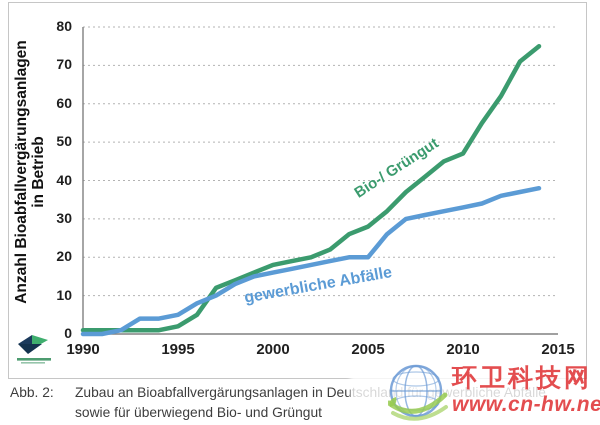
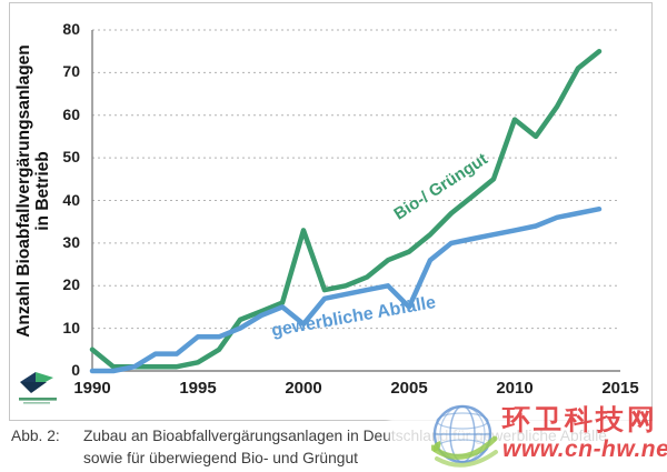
Bio-/ Grüngut/1990: 1 -> 5
gewerbliche Abfälle/1995: 5 -> 8
Bio-/ Grüngut/2000: 18 -> 33
gewerbliche Abfälle/2000: 16 -> 11
gewerbliche Abfälle/2005: 20 -> 15
Bio-/ Grüngut/2010: 47 -> 59
